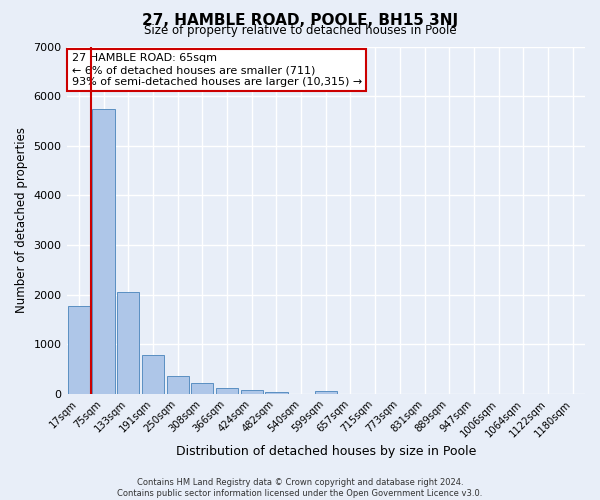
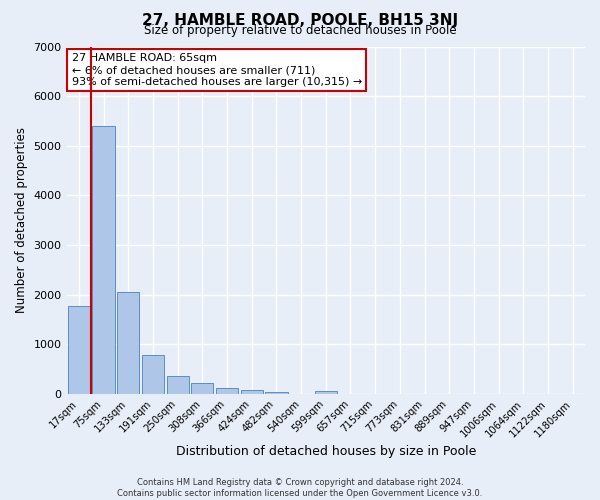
75sqm: 5750 -> 5400
